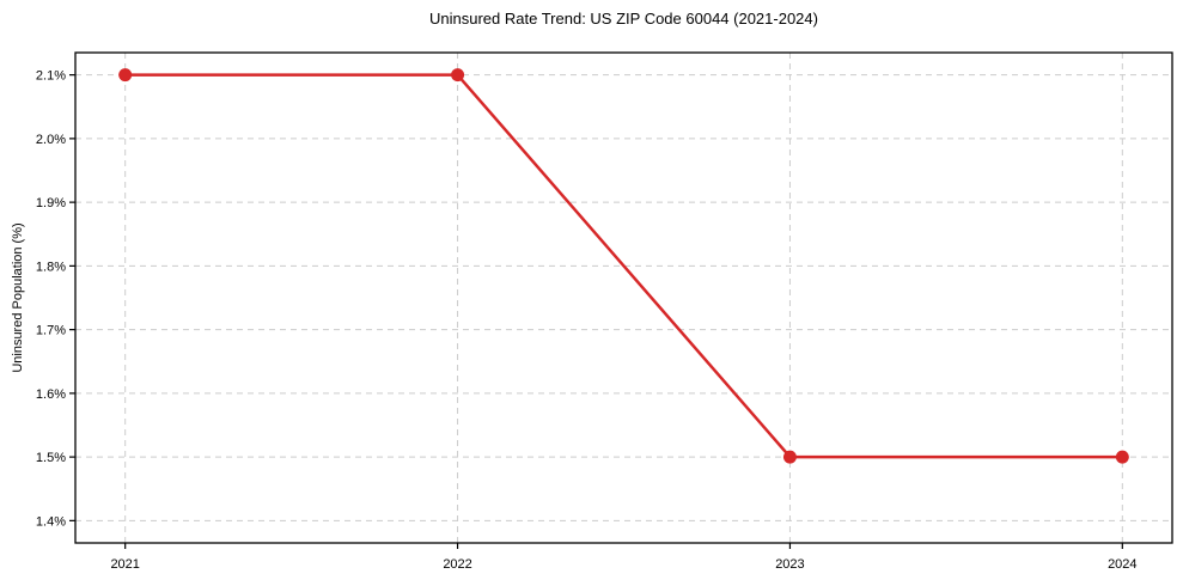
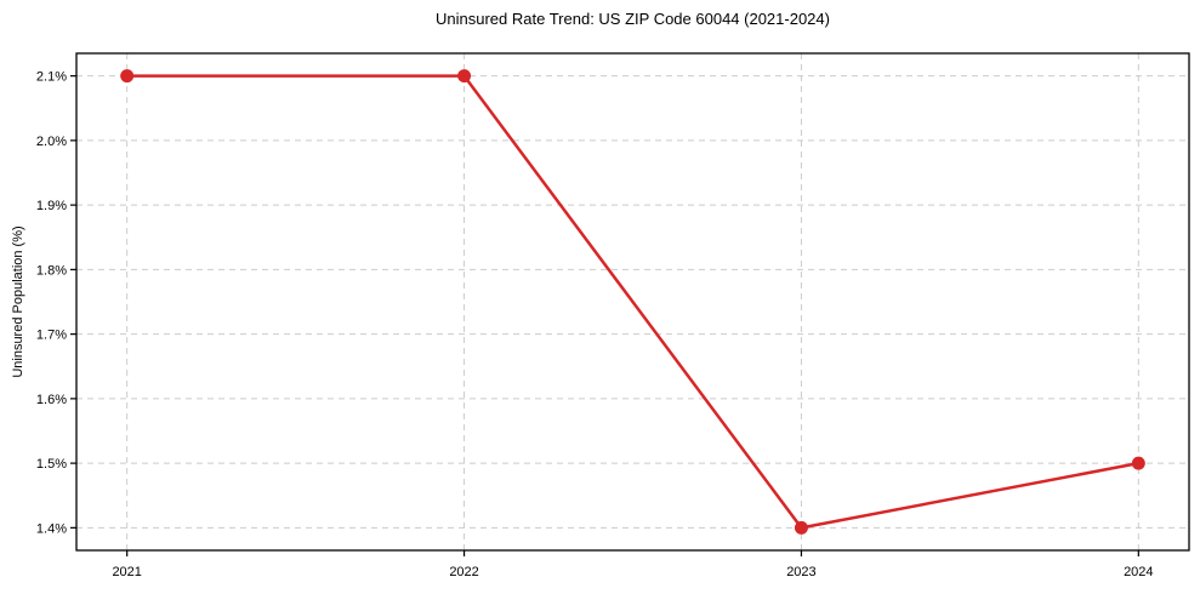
2023: 1.5% -> 1.4%
